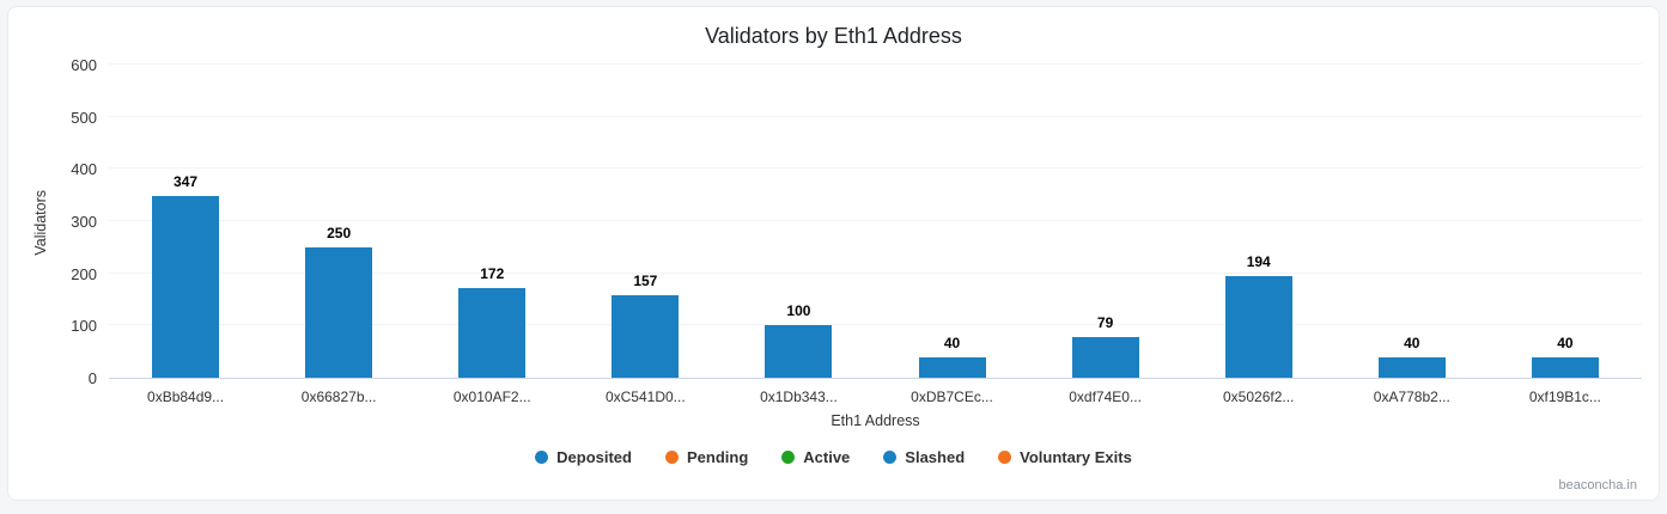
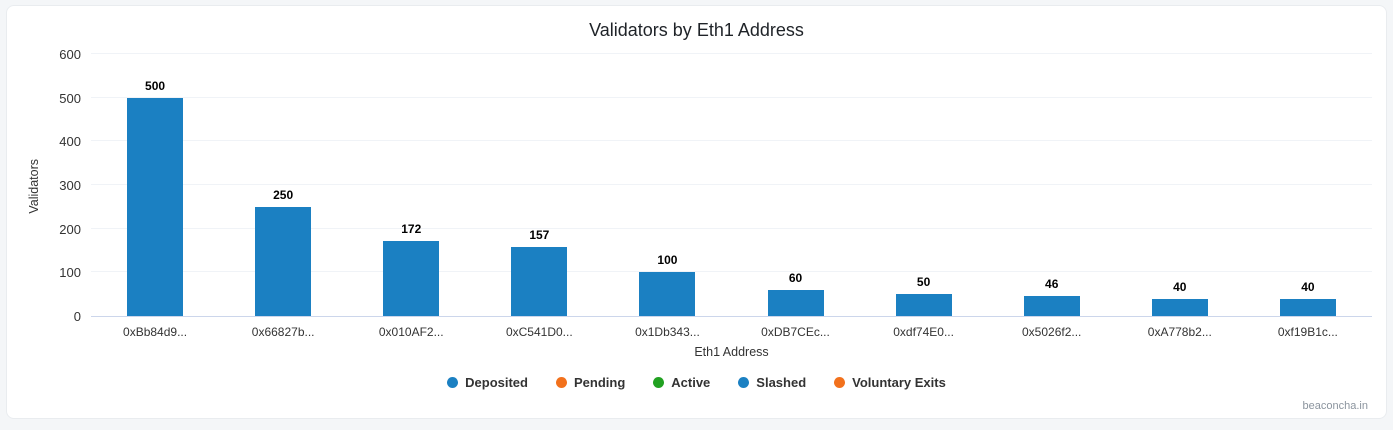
0xBb84d9...: 347 -> 500
0xDB7CEc...: 40 -> 60
0xdf74E0...: 79 -> 50
0x5026f2...: 194 -> 46
